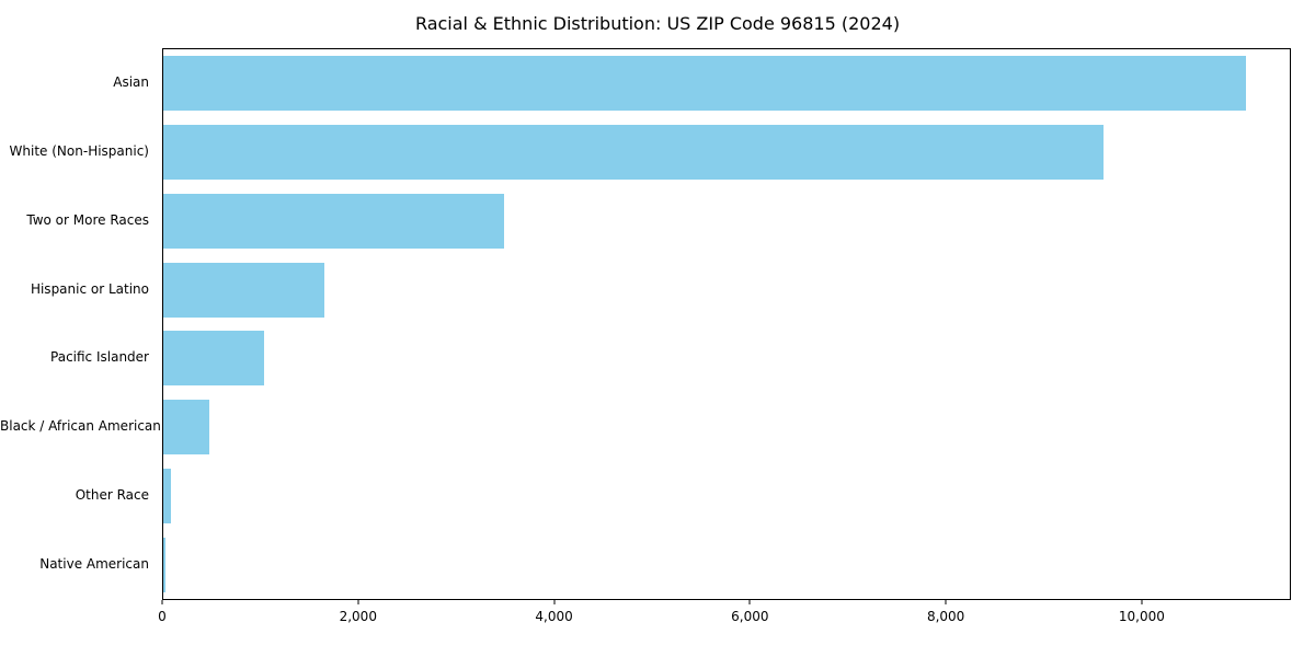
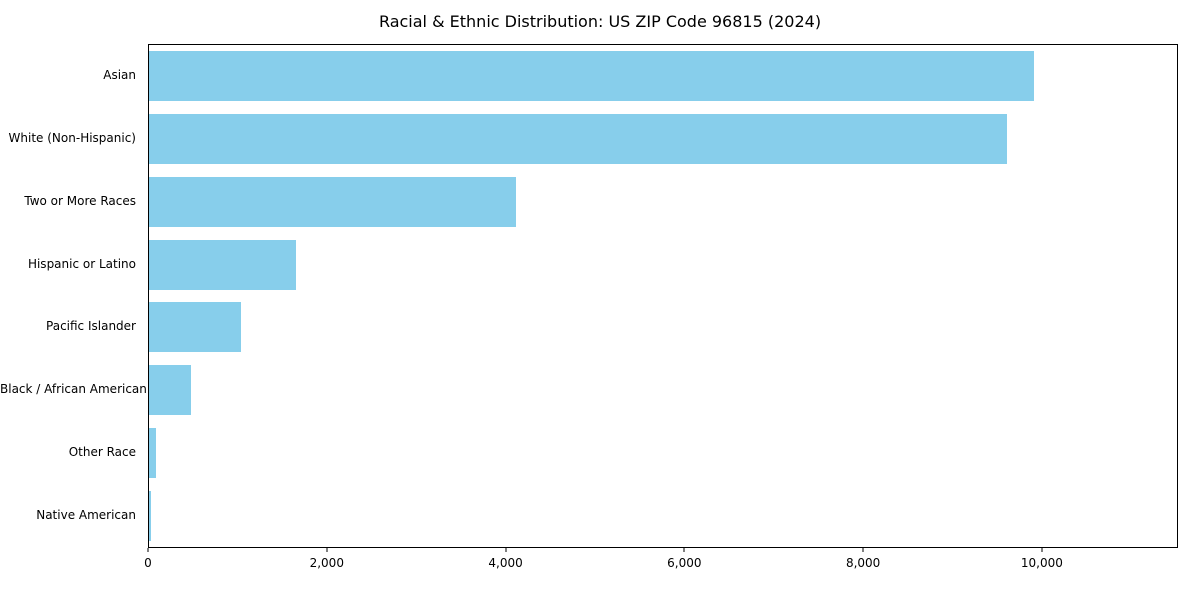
Asian: 11000 -> 9900
Two or More Races: 3500 -> 4100
